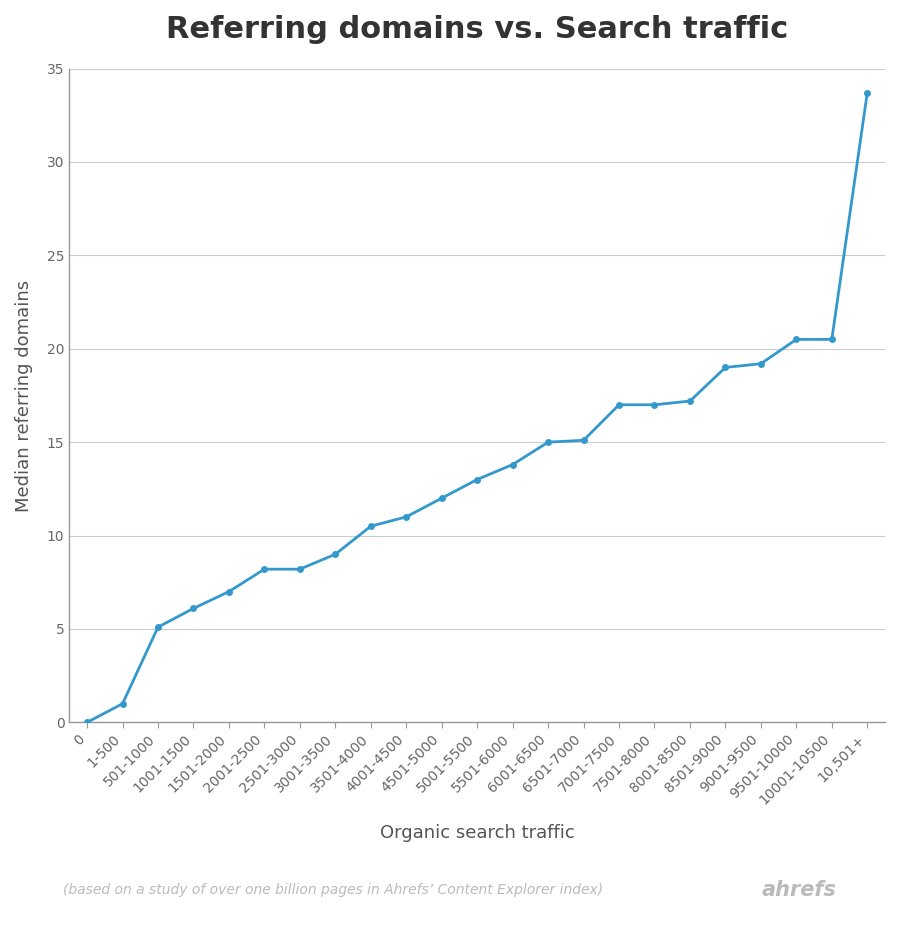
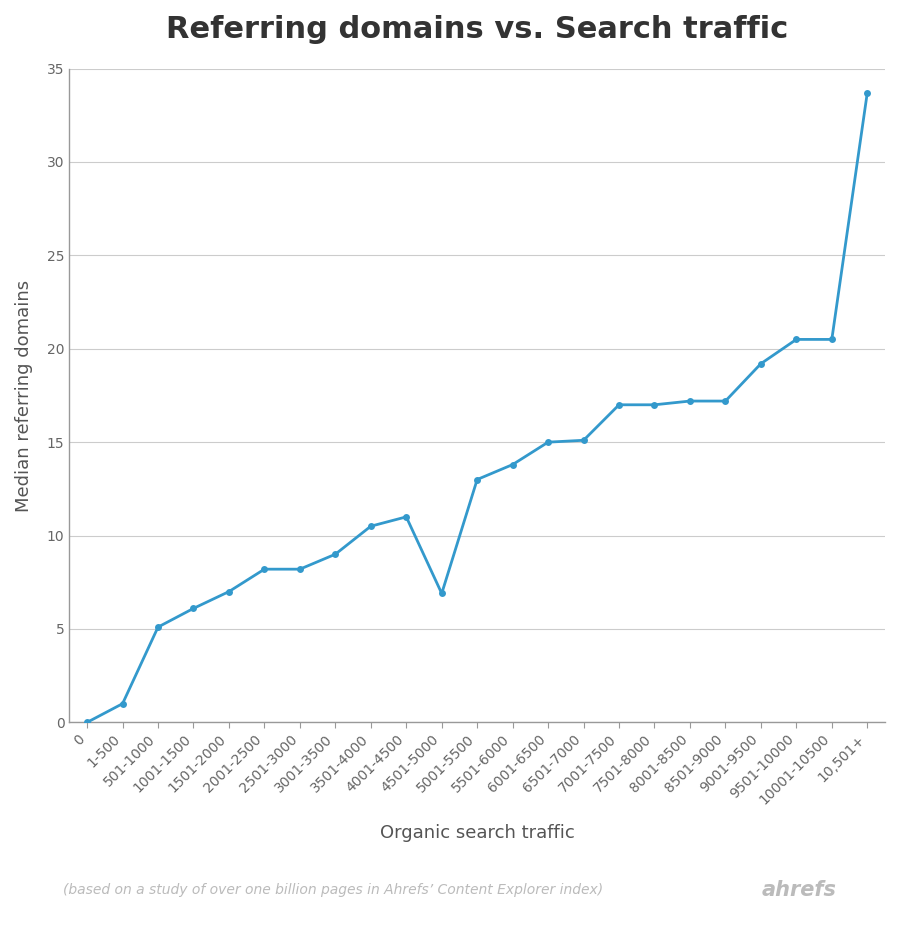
4501-5000: 12.0 -> 6.9
8501-9000: 19.0 -> 17.2
